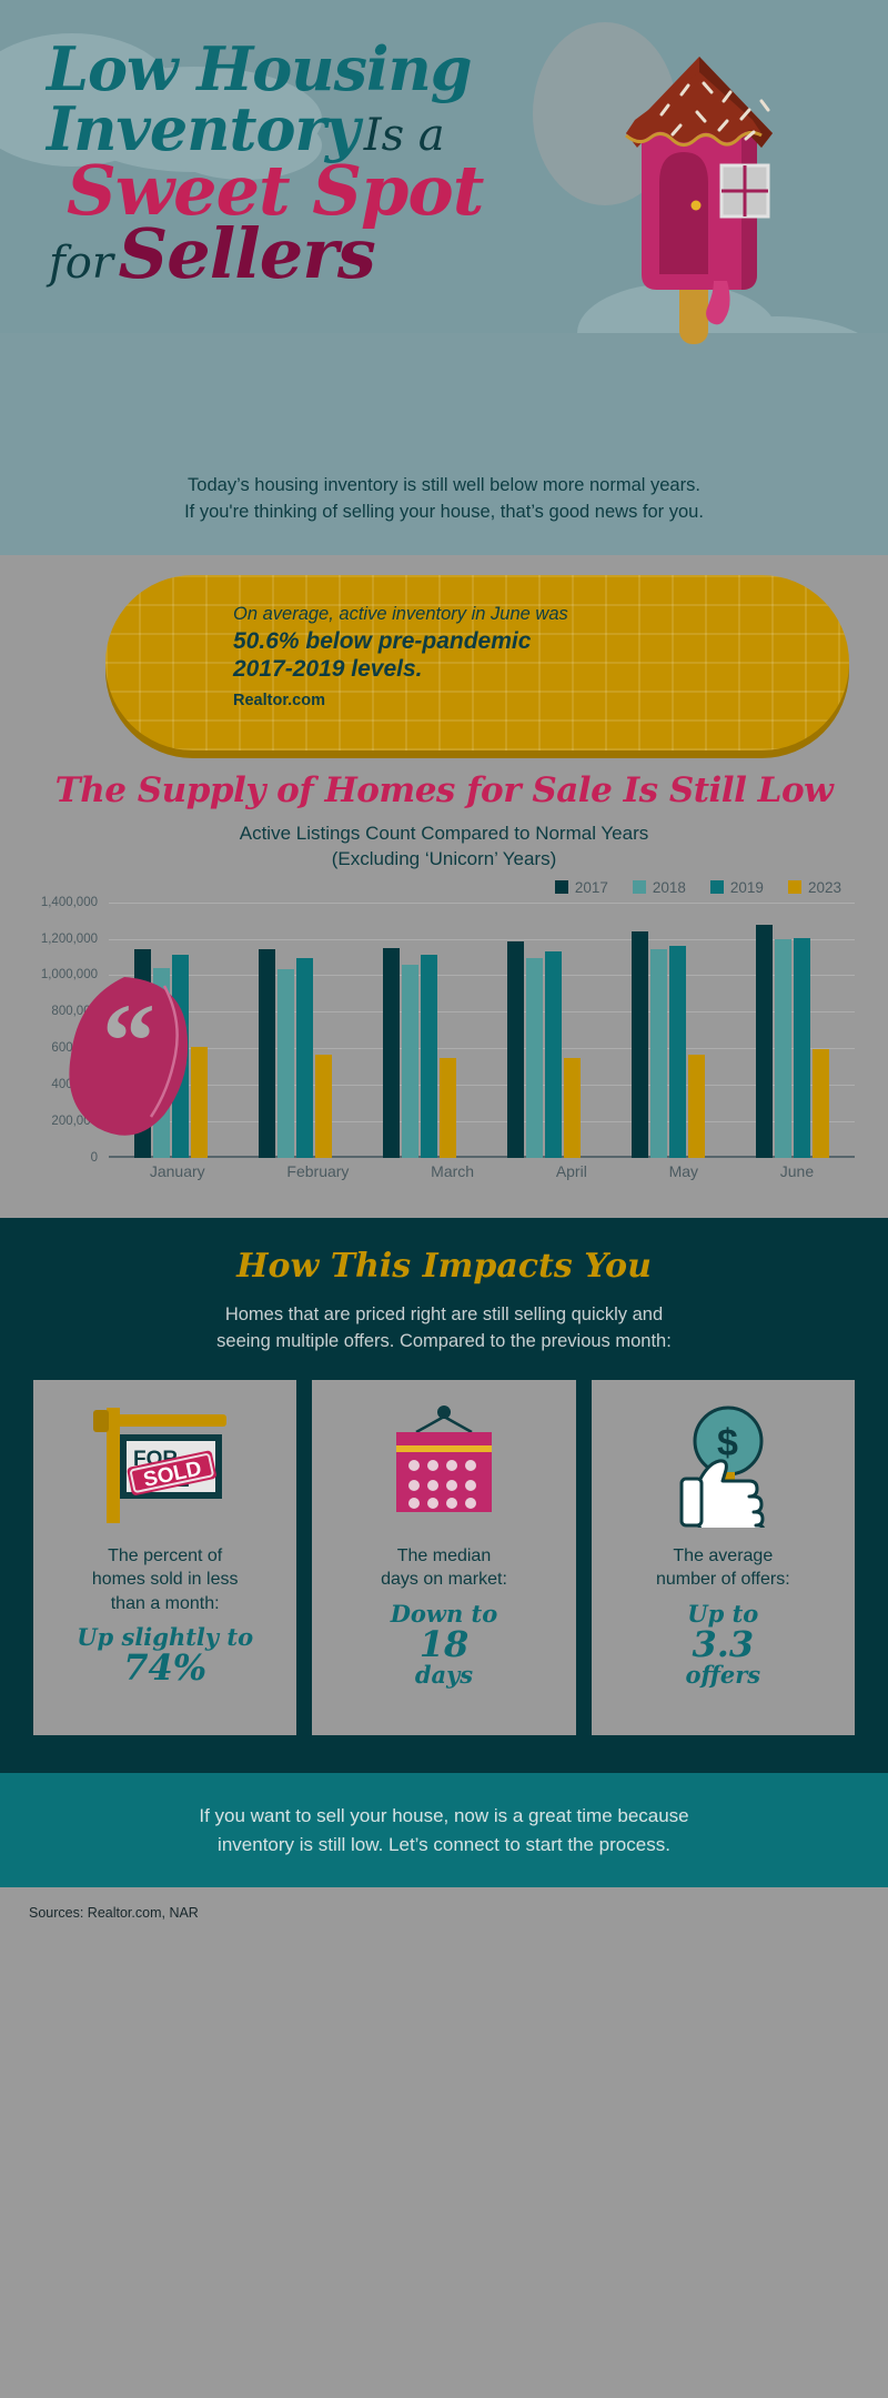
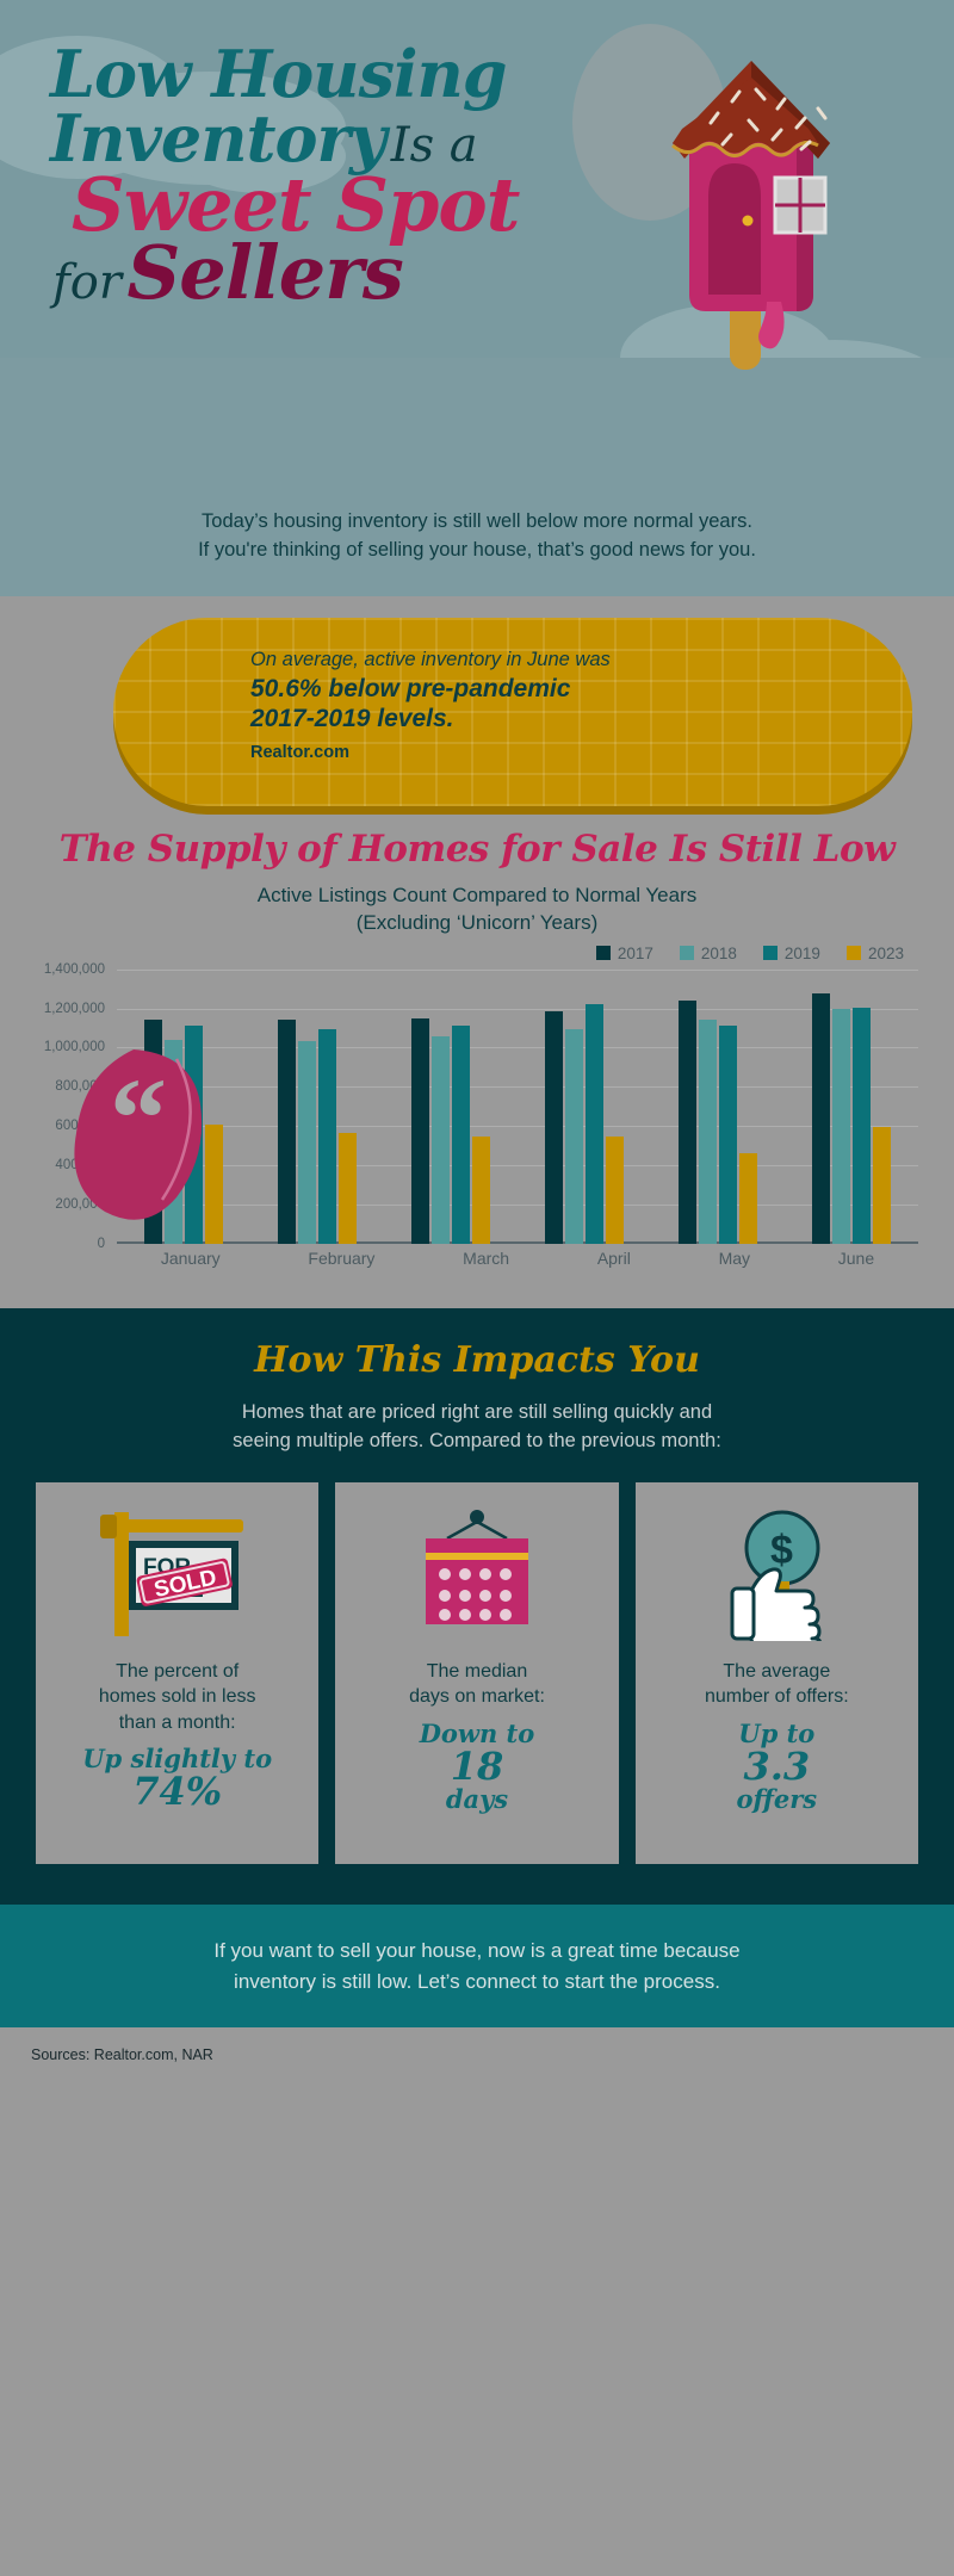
2019/April: 1130000 -> 1220000
2019/May: 1160000 -> 1110000
2023/May: 560000 -> 460000
